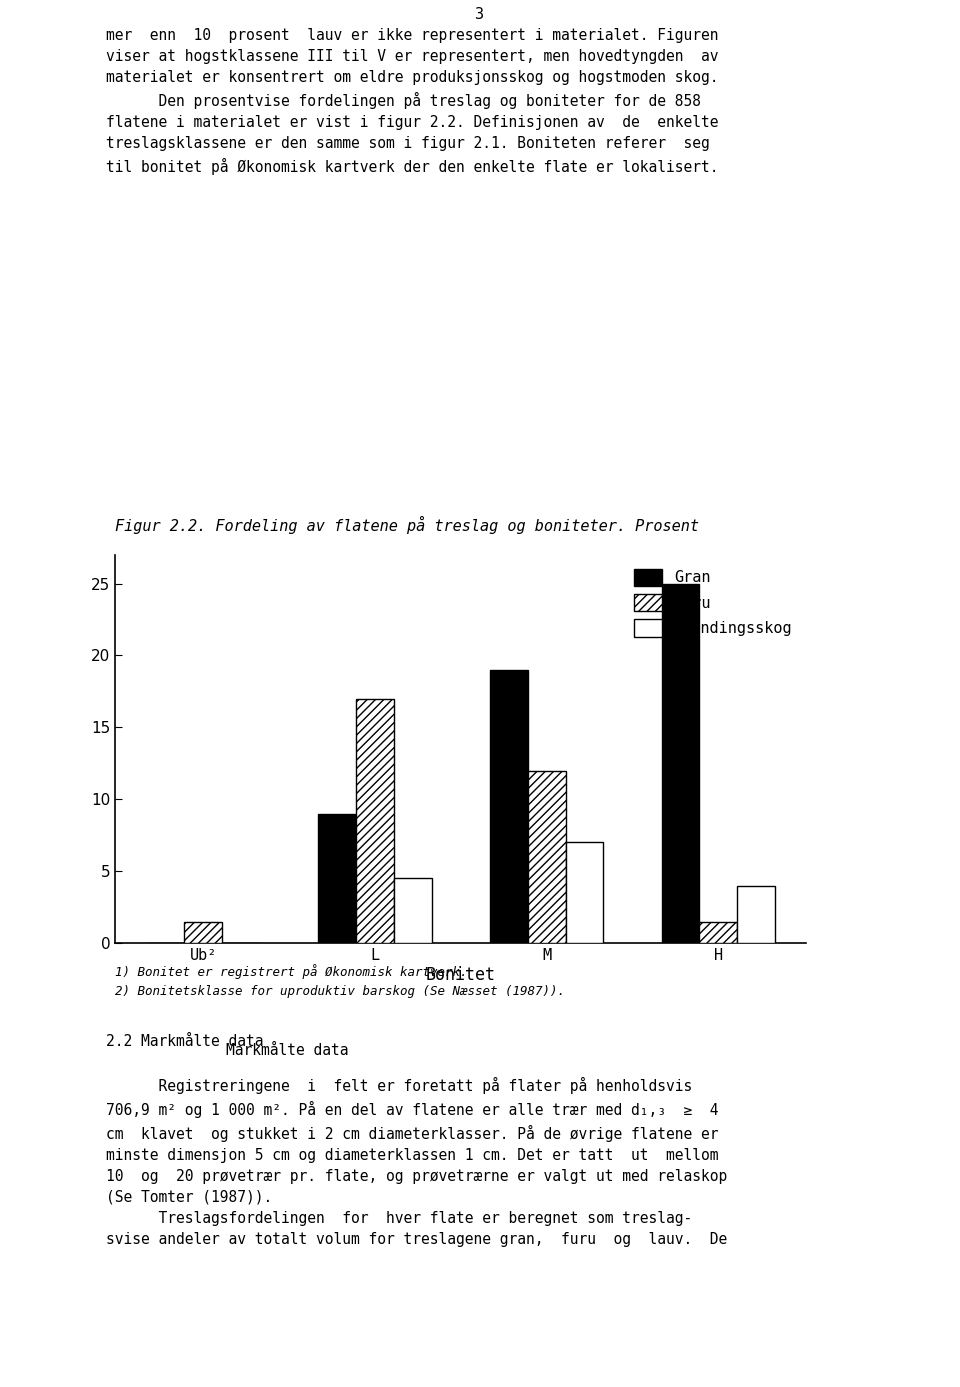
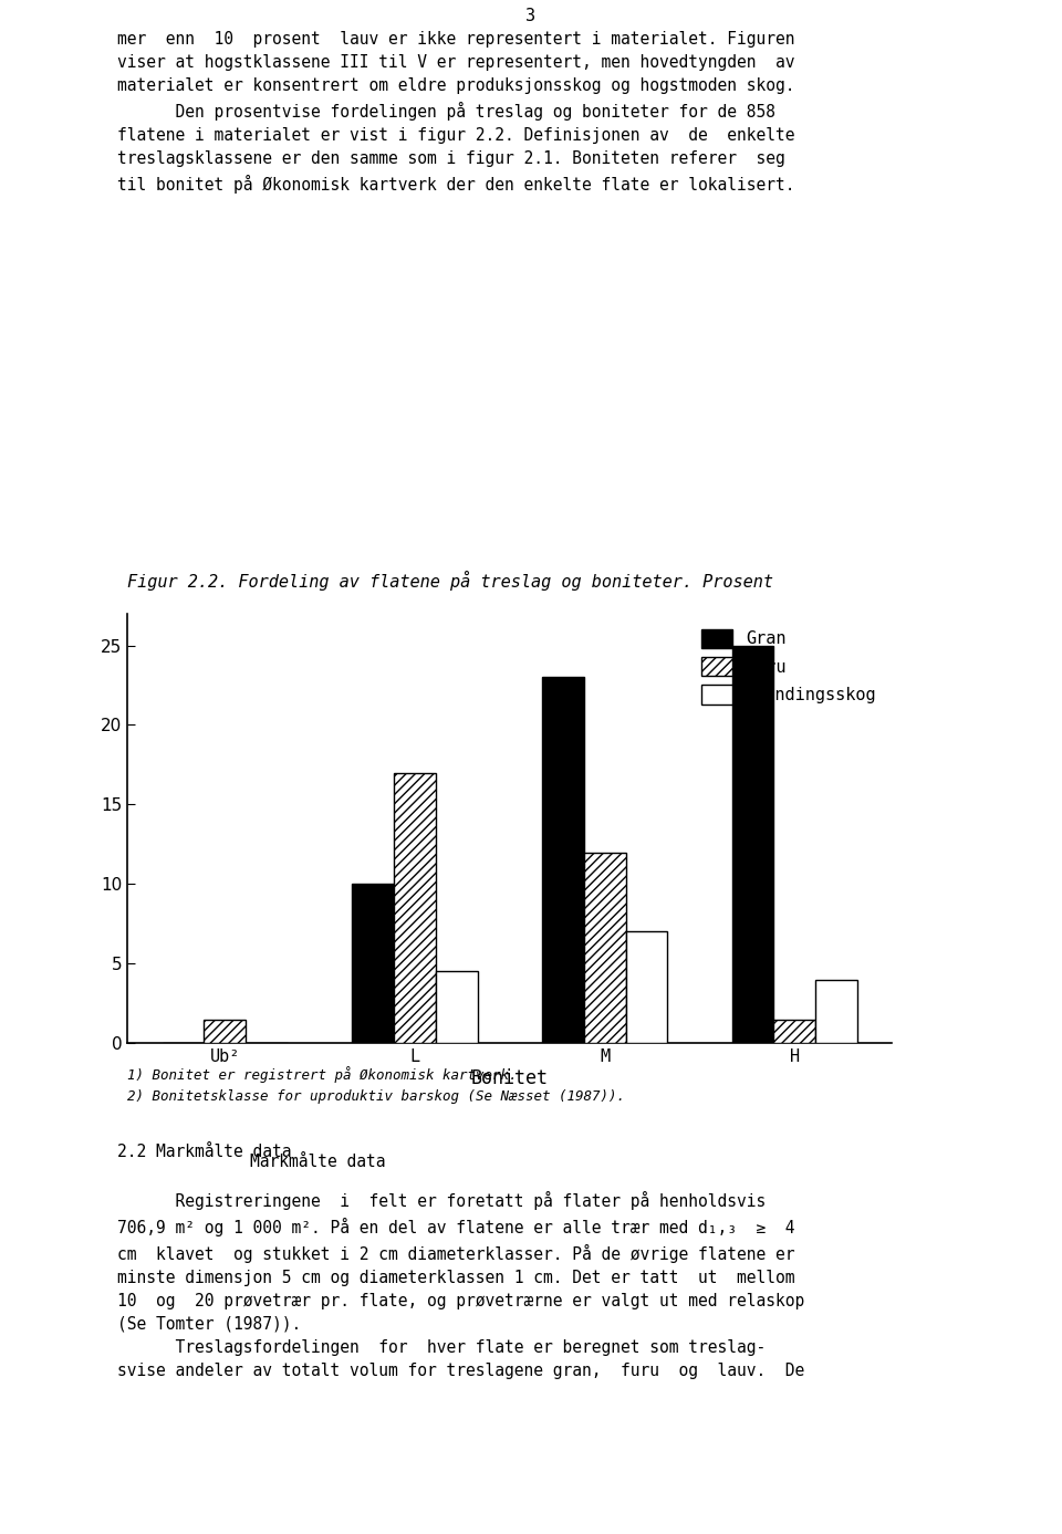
Gran/L: 9 -> 10
Gran/M: 19 -> 23
